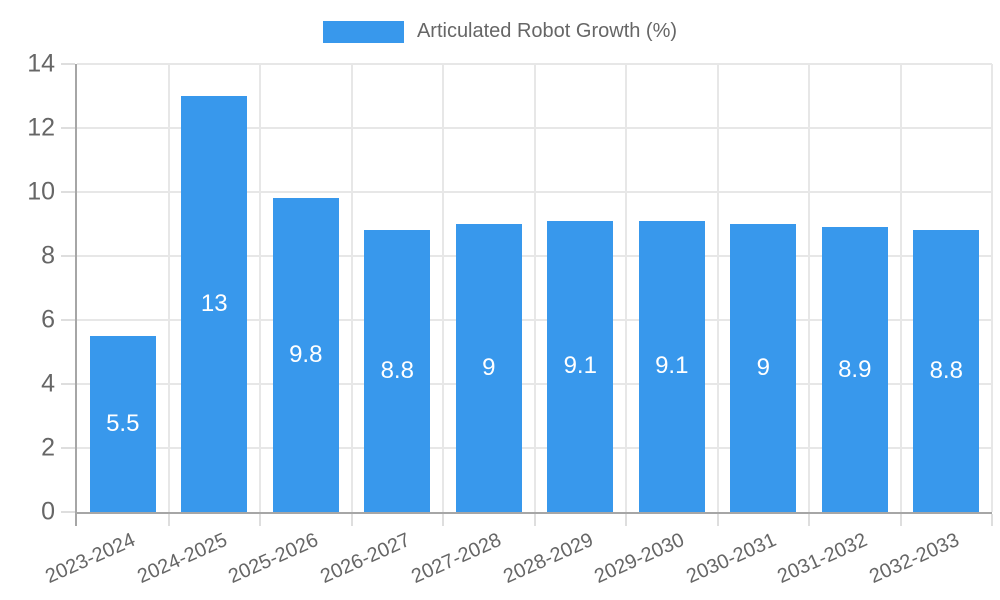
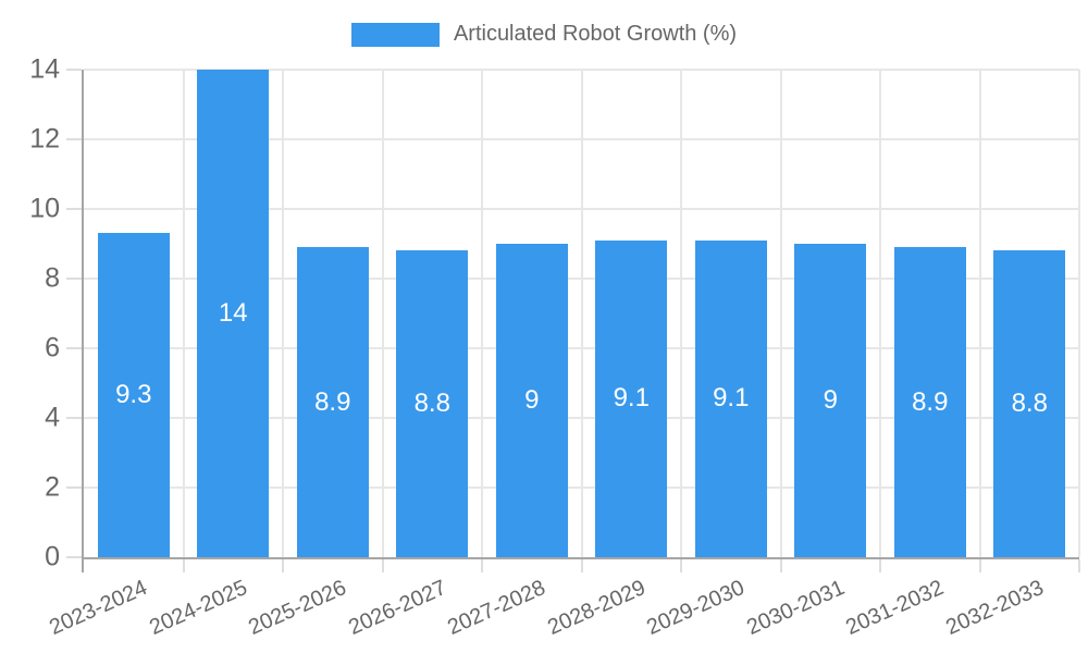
2023-2024: 5.5 -> 9.3
2024-2025: 13 -> 14
2025-2026: 9.8 -> 8.9
